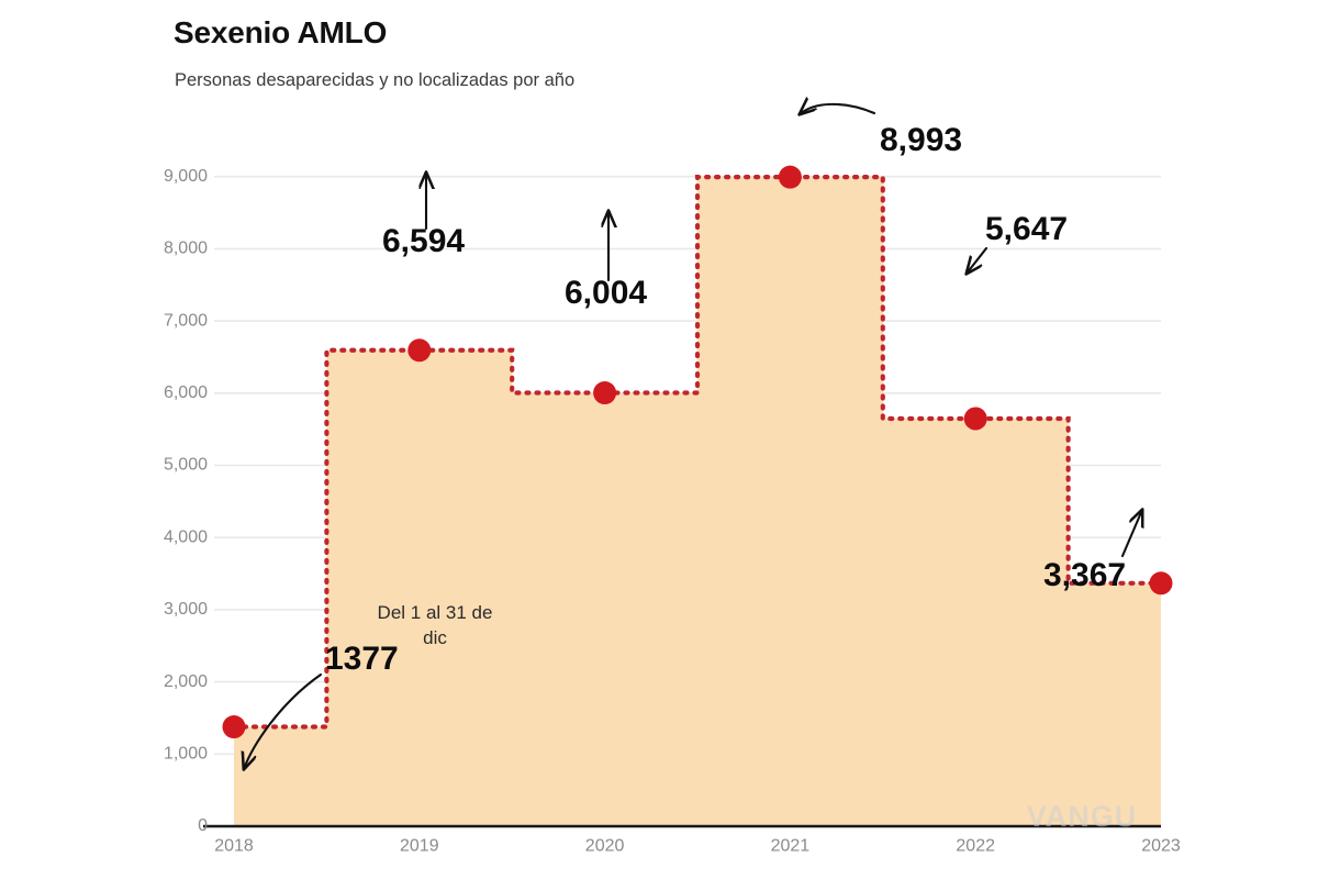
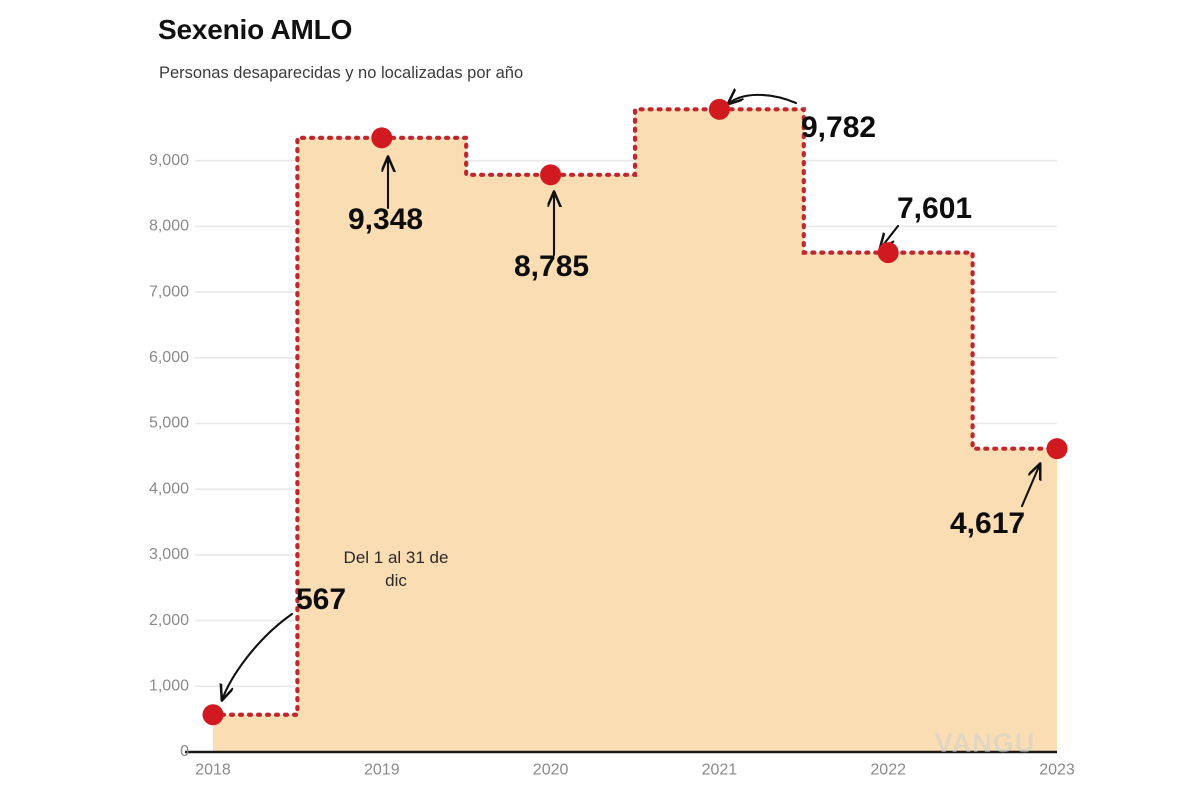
2018: 1377 -> 567
2019: 6,594 -> 9,348
2020: 6,004 -> 8,785
2021: 8,993 -> 9,782
2022: 5,647 -> 7,601
2023: 3,367 -> 4,617
